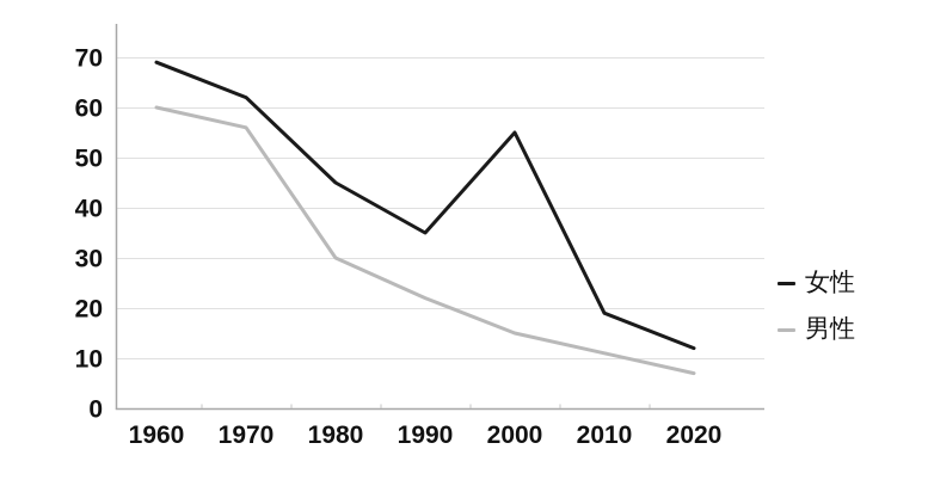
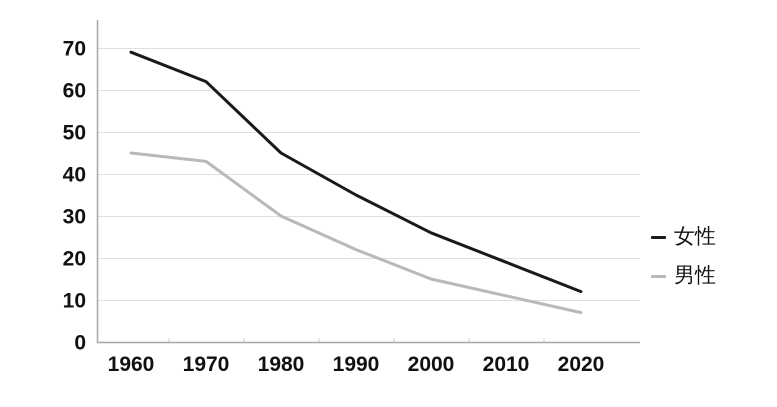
男性/1960: 60 -> 45
男性/1970: 56 -> 43
女性/2000: 55 -> 26
